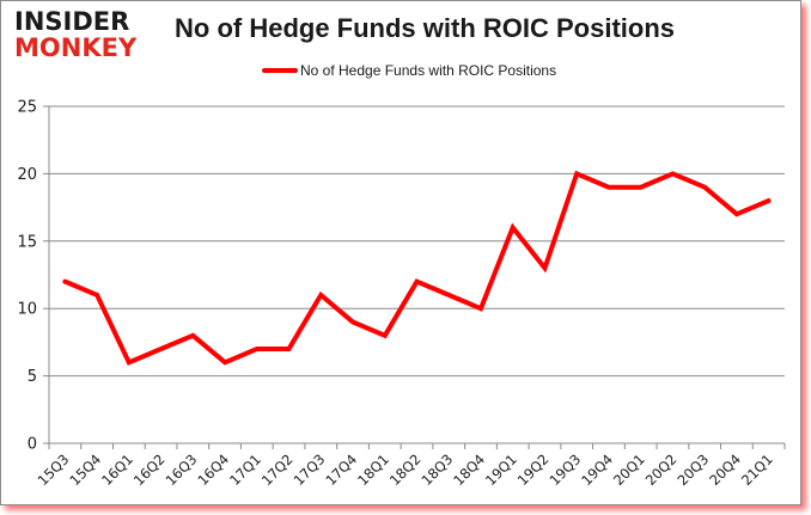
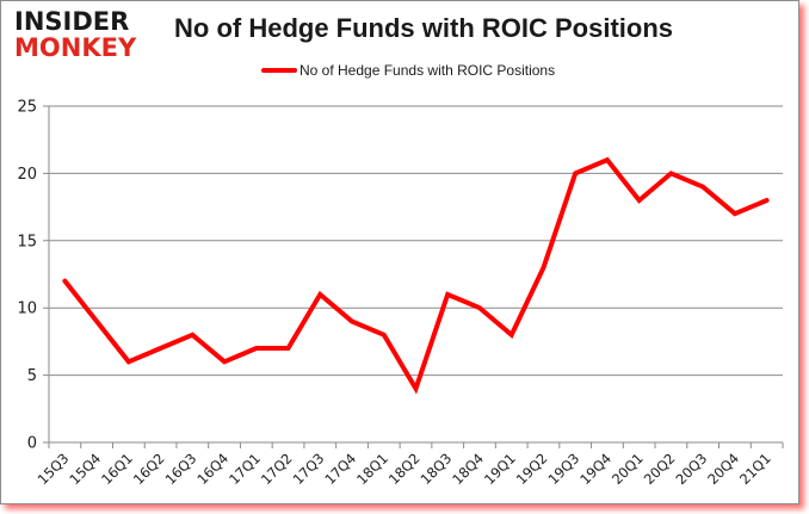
15Q4: 11 -> 9
18Q2: 12 -> 4
19Q1: 16 -> 8
19Q4: 19 -> 21
20Q1: 19 -> 18
